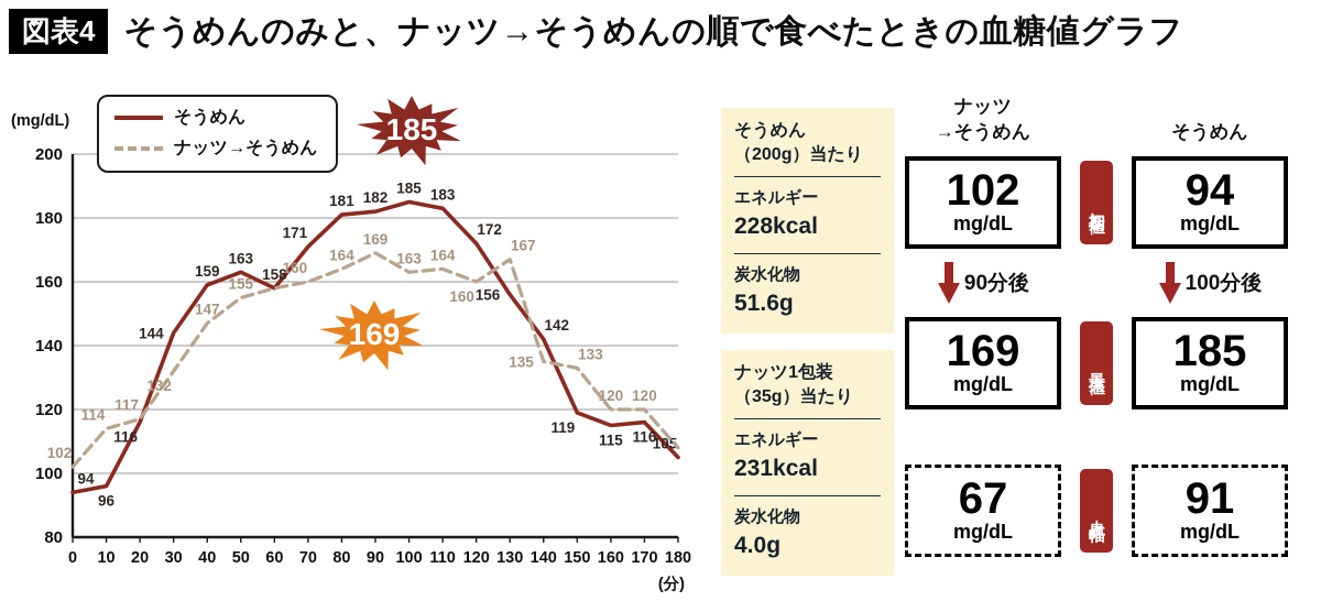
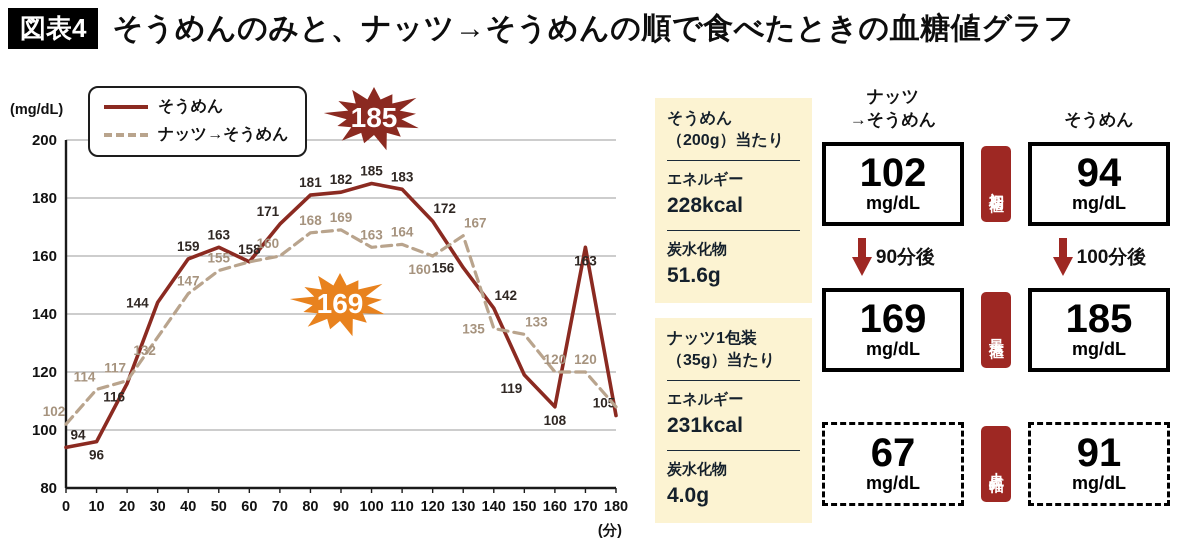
ナッツ→そうめん/80: 164 -> 168
そうめん/160: 115 -> 108
そうめん/170: 116 -> 163
